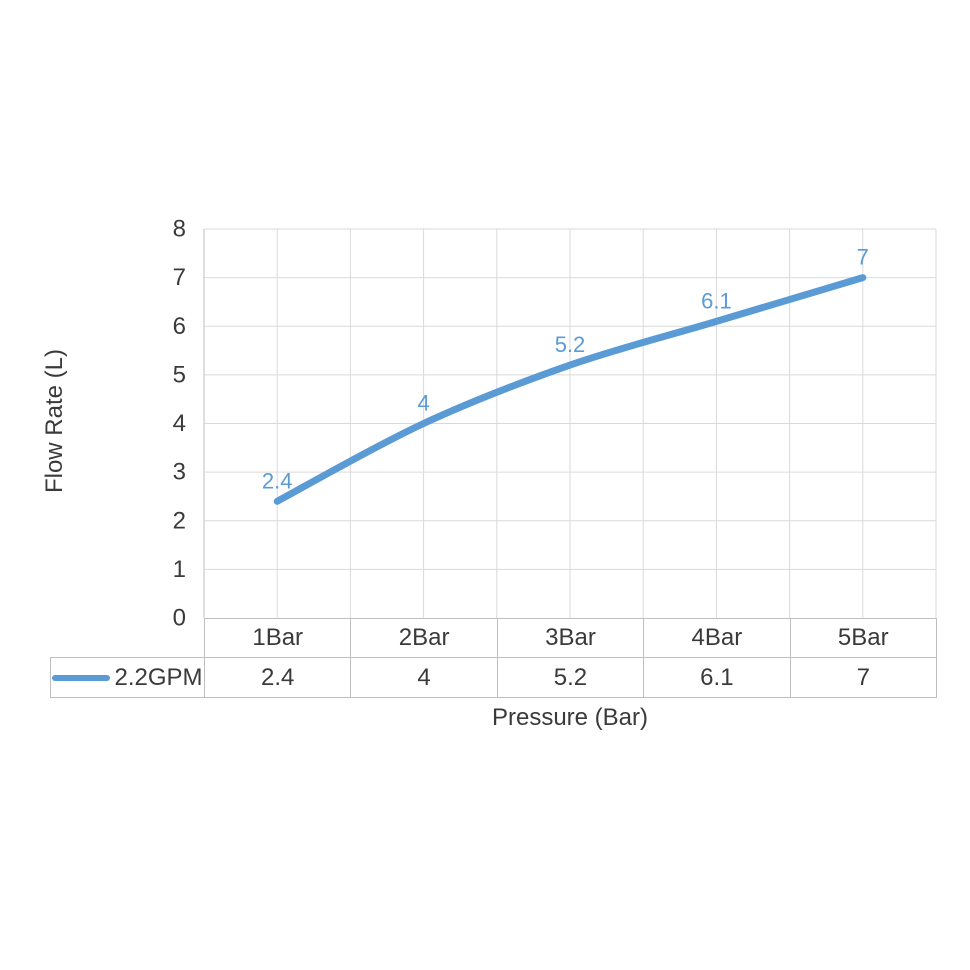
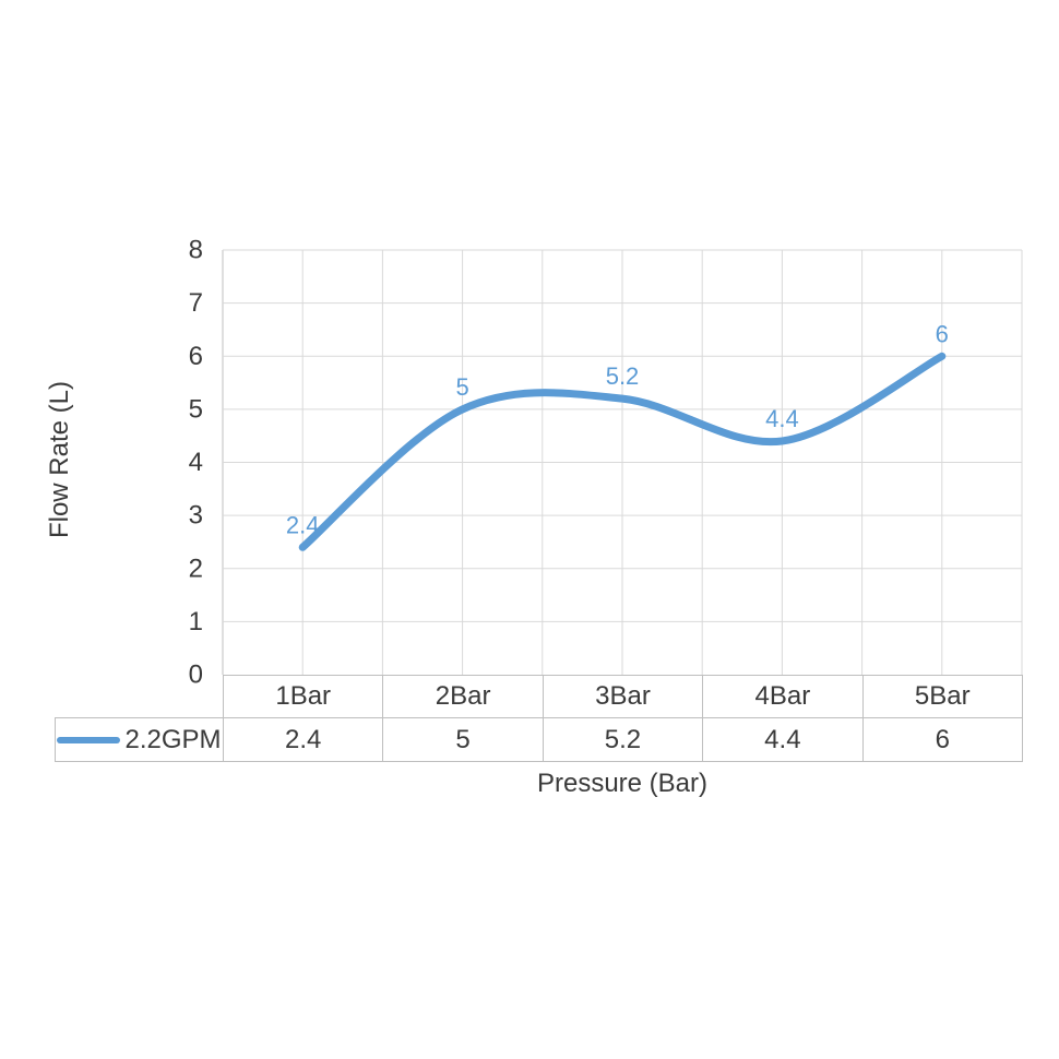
2Bar: 4 -> 5
4Bar: 6.1 -> 4.4
5Bar: 7 -> 6
